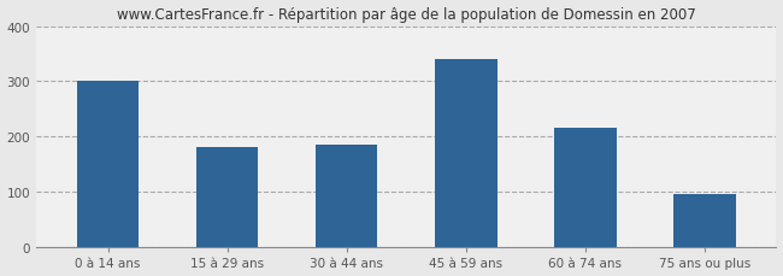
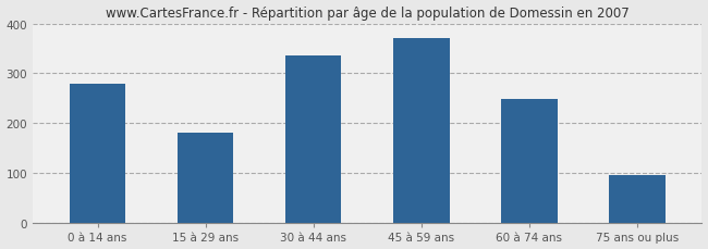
0 à 14 ans: 300 -> 280
30 à 44 ans: 185 -> 335
45 à 59 ans: 340 -> 370
60 à 74 ans: 215 -> 248
